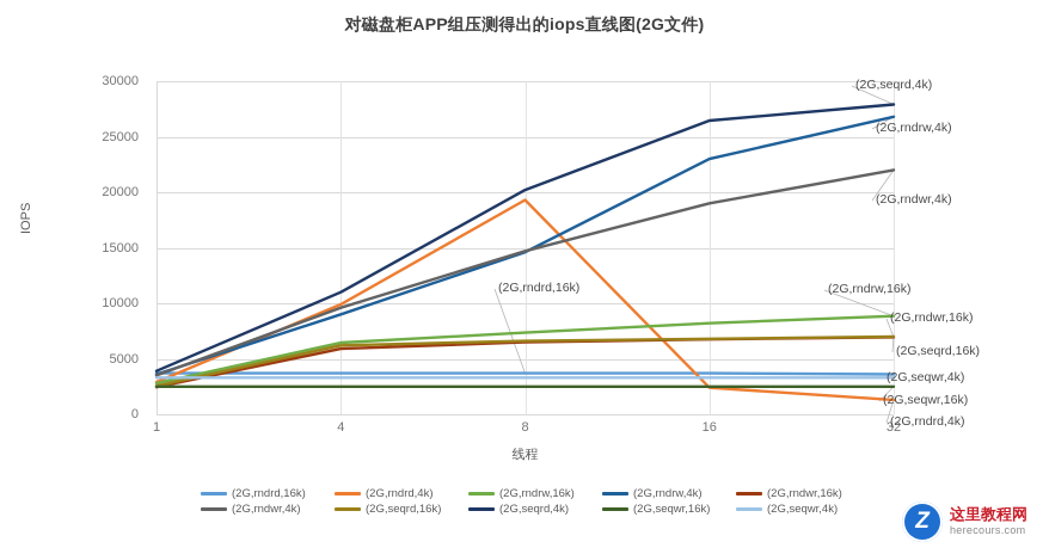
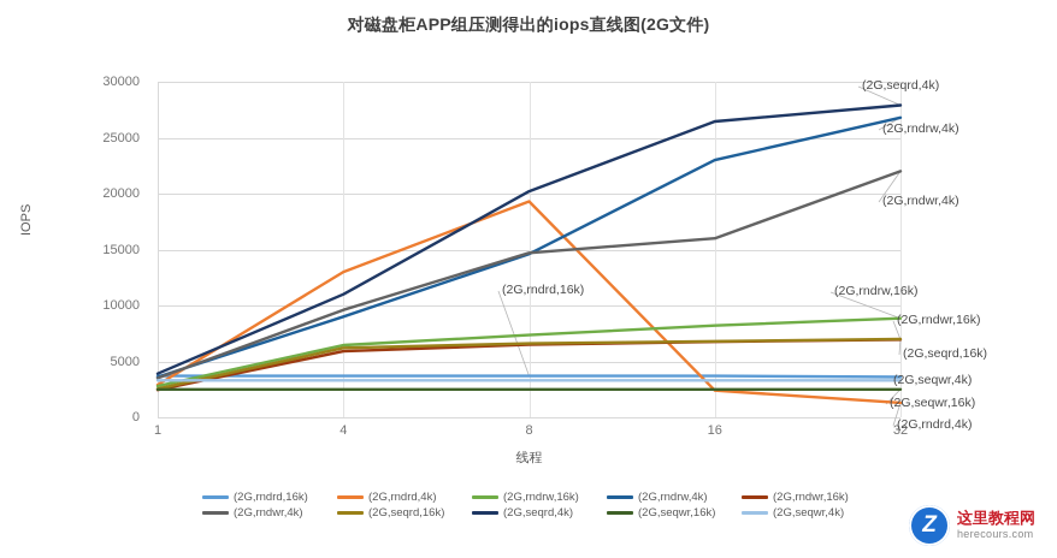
(2G,rndrd,4k)/4: 10000 -> 13000
(2G,rndwr,4k)/16: 19000 -> 16000
